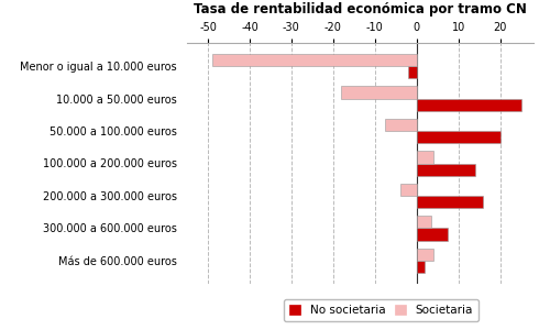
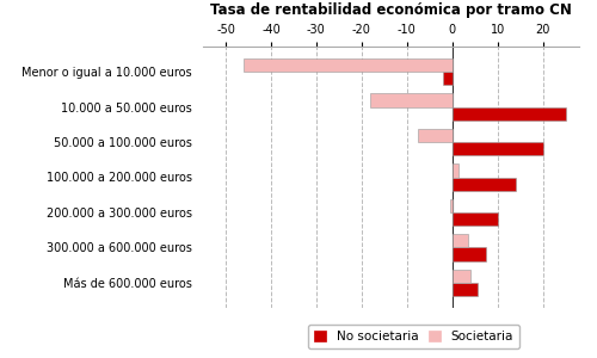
Societaria/Menor o igual a 10.000 euros: -49.0 -> -46.0
Societaria/100.000 a 200.000 euros: 4.0 -> 1.5
Societaria/200.000 a 300.000 euros: -4.0 -> -0.5
No societaria/200.000 a 300.000 euros: 16.0 -> 10.0
No societaria/Más de 600.000 euros: 2.0 -> 5.5
